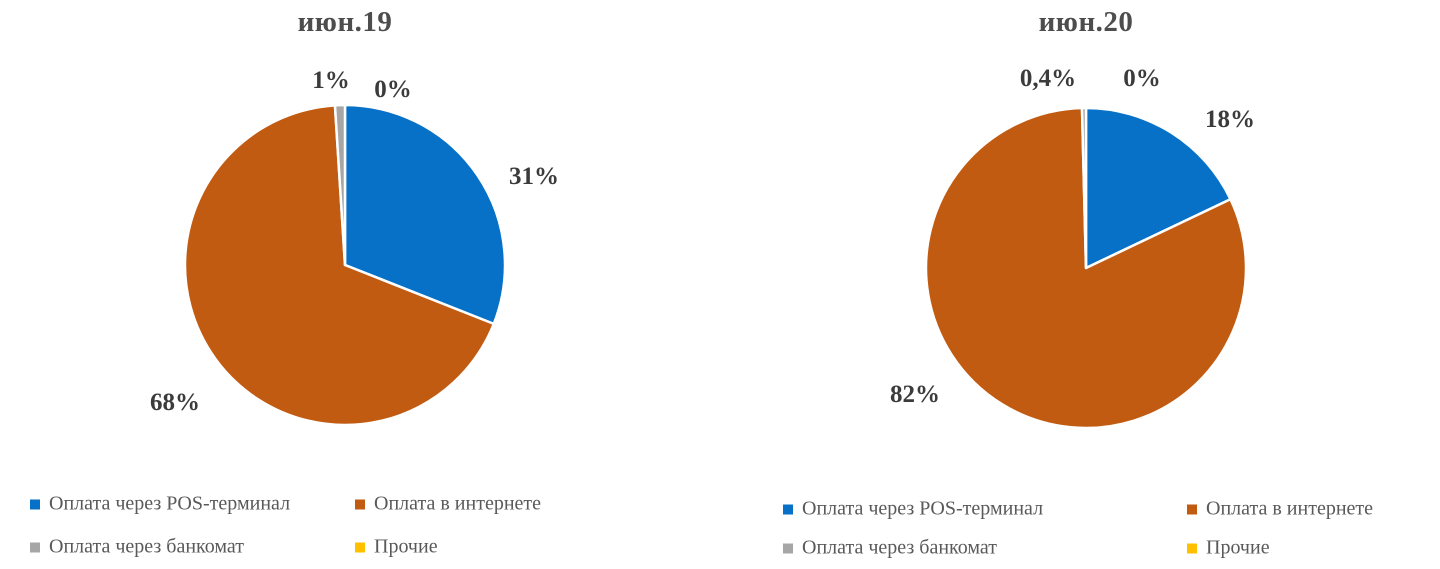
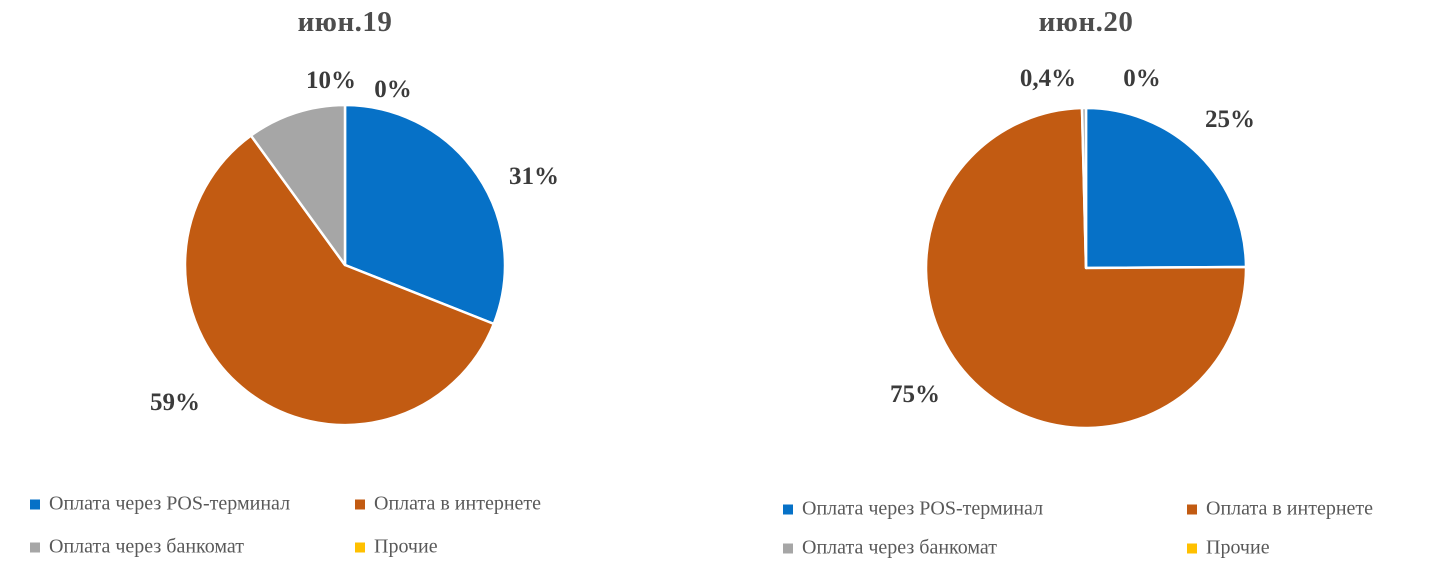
июн.19/Оплата в интернете: 68% -> 59%
июн.19/Оплата через банкомат: 1% -> 10%
июн.20/Оплата через POS-терминал: 18% -> 25%
июн.20/Оплата в интернете: 82% -> 75%
